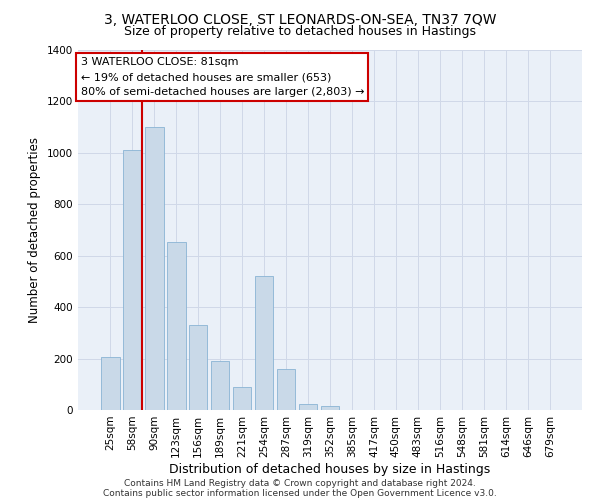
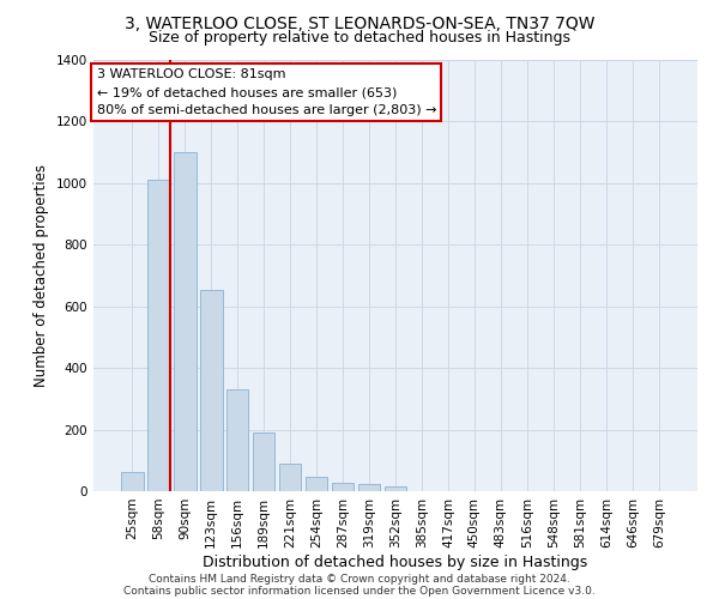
25sqm: 205 -> 62
254sqm: 520 -> 47
287sqm: 160 -> 28
